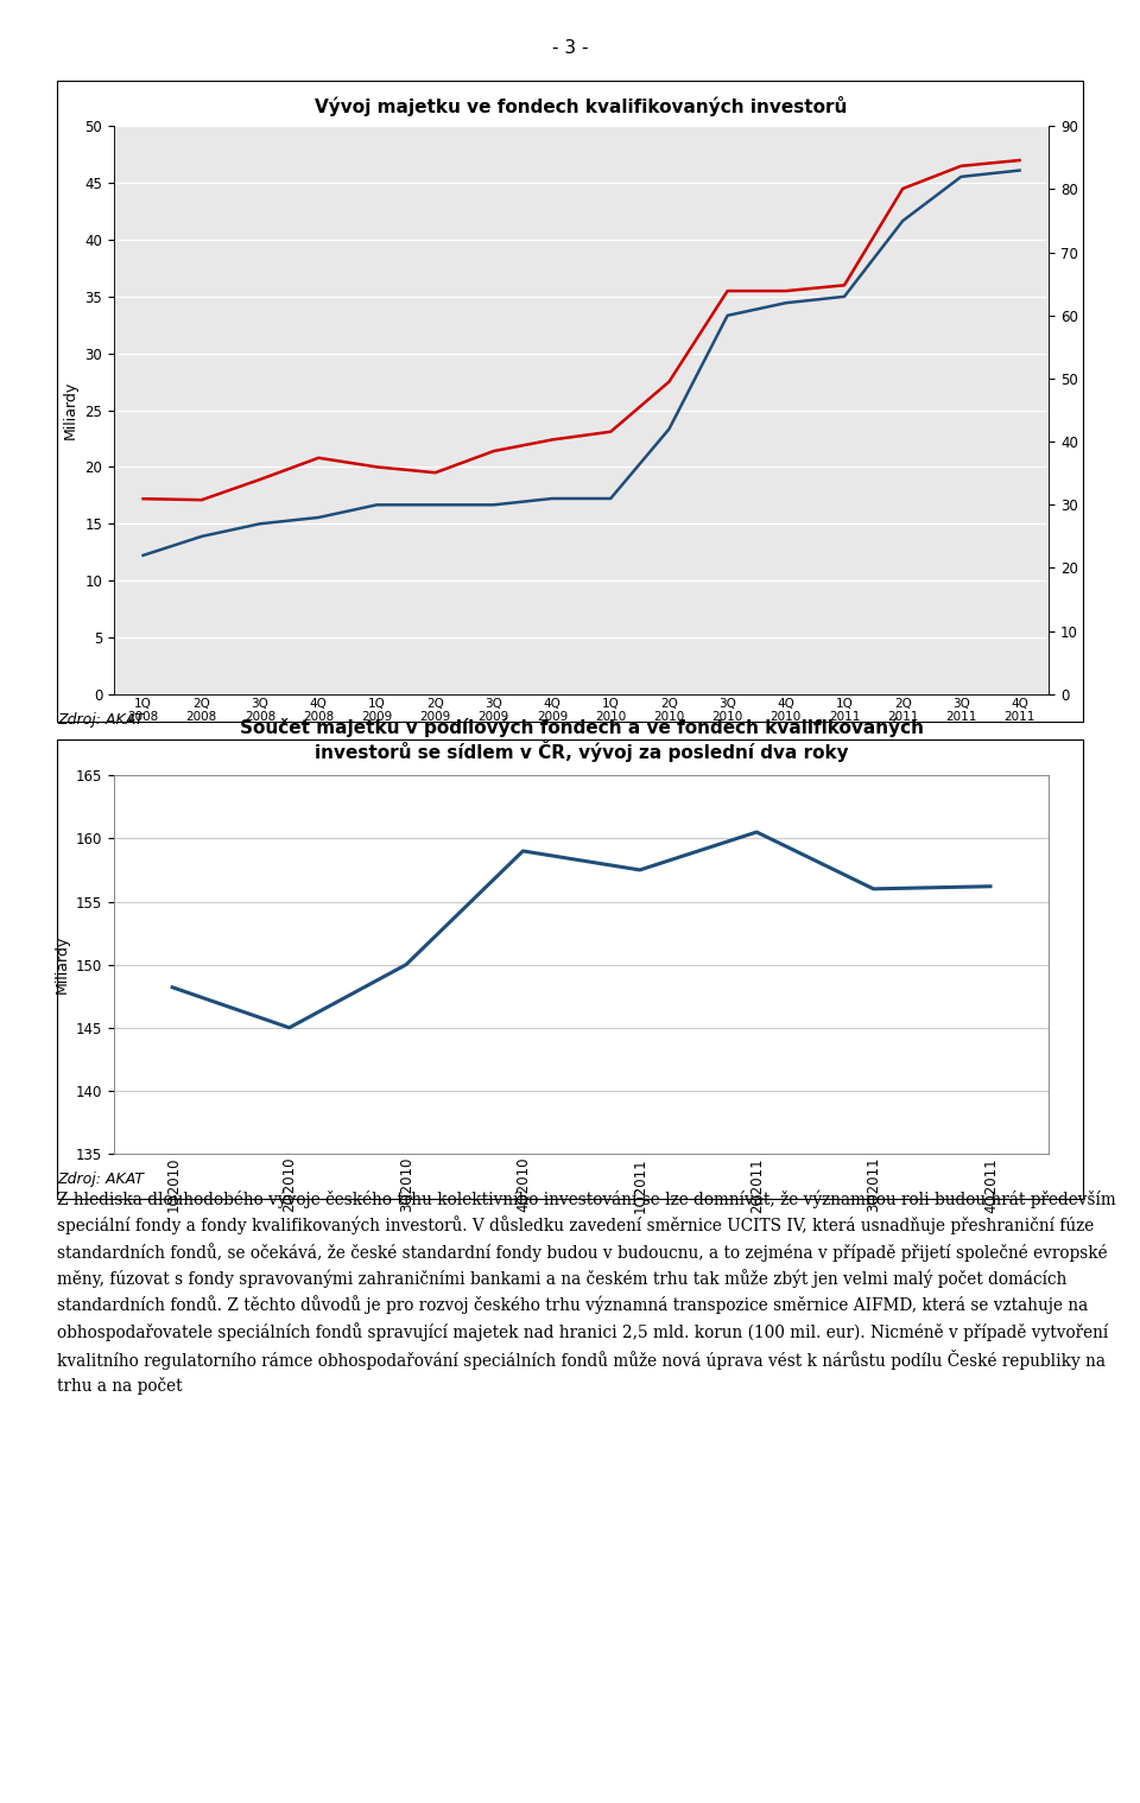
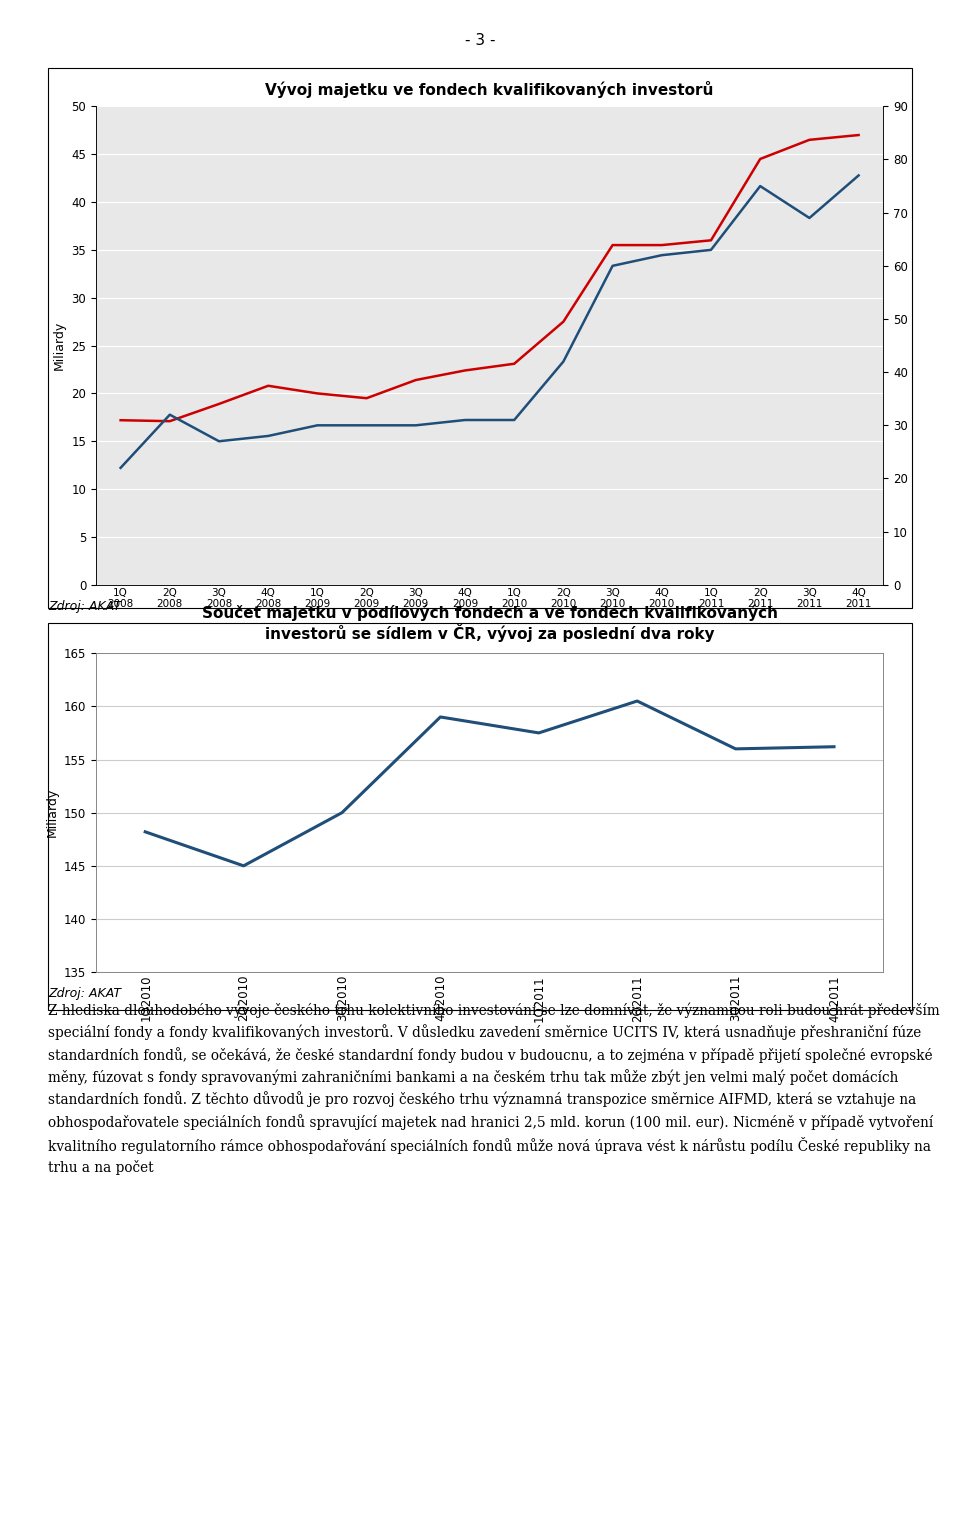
Vývoj majetku ve fondech kvalifikovaných investorů/Počet fondů/2Q 2008: 25 -> 32
Vývoj majetku ve fondech kvalifikovaných investorů/Počet fondů/3Q 2011: 82 -> 69
Vývoj majetku ve fondech kvalifikovaných investorů/Počet fondů/4Q 2011: 83 -> 77
